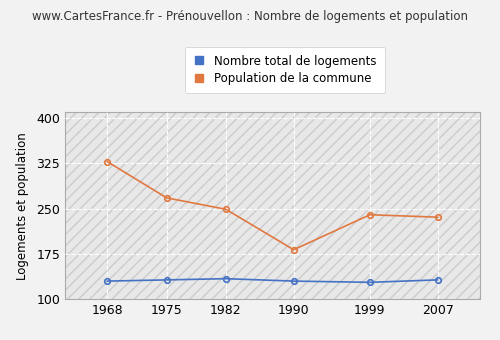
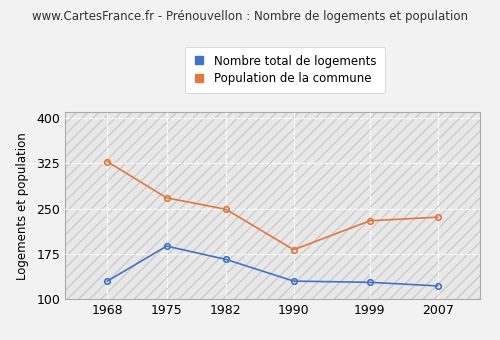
Nombre total de logements/1975: 132 -> 188
Nombre total de logements/1982: 134 -> 166
Population de la commune/1999: 240 -> 230
Nombre total de logements/2007: 132 -> 122
